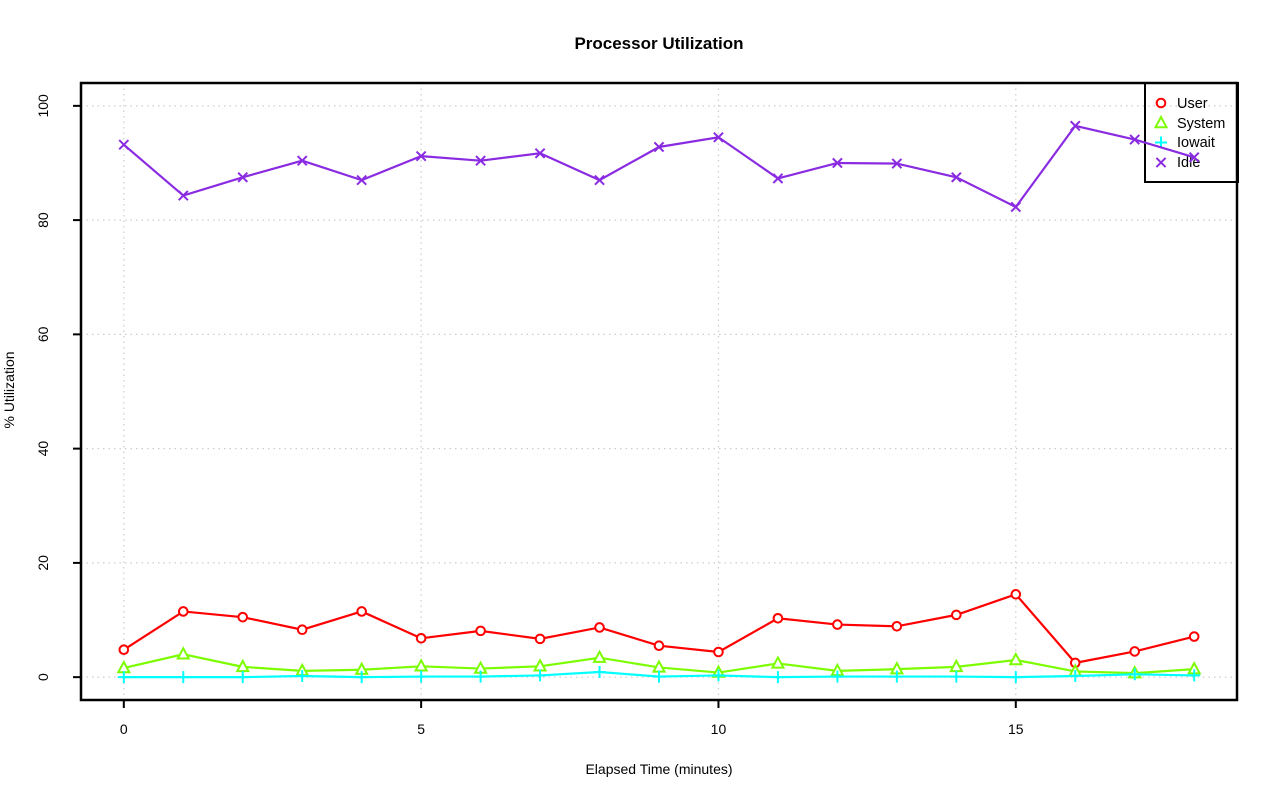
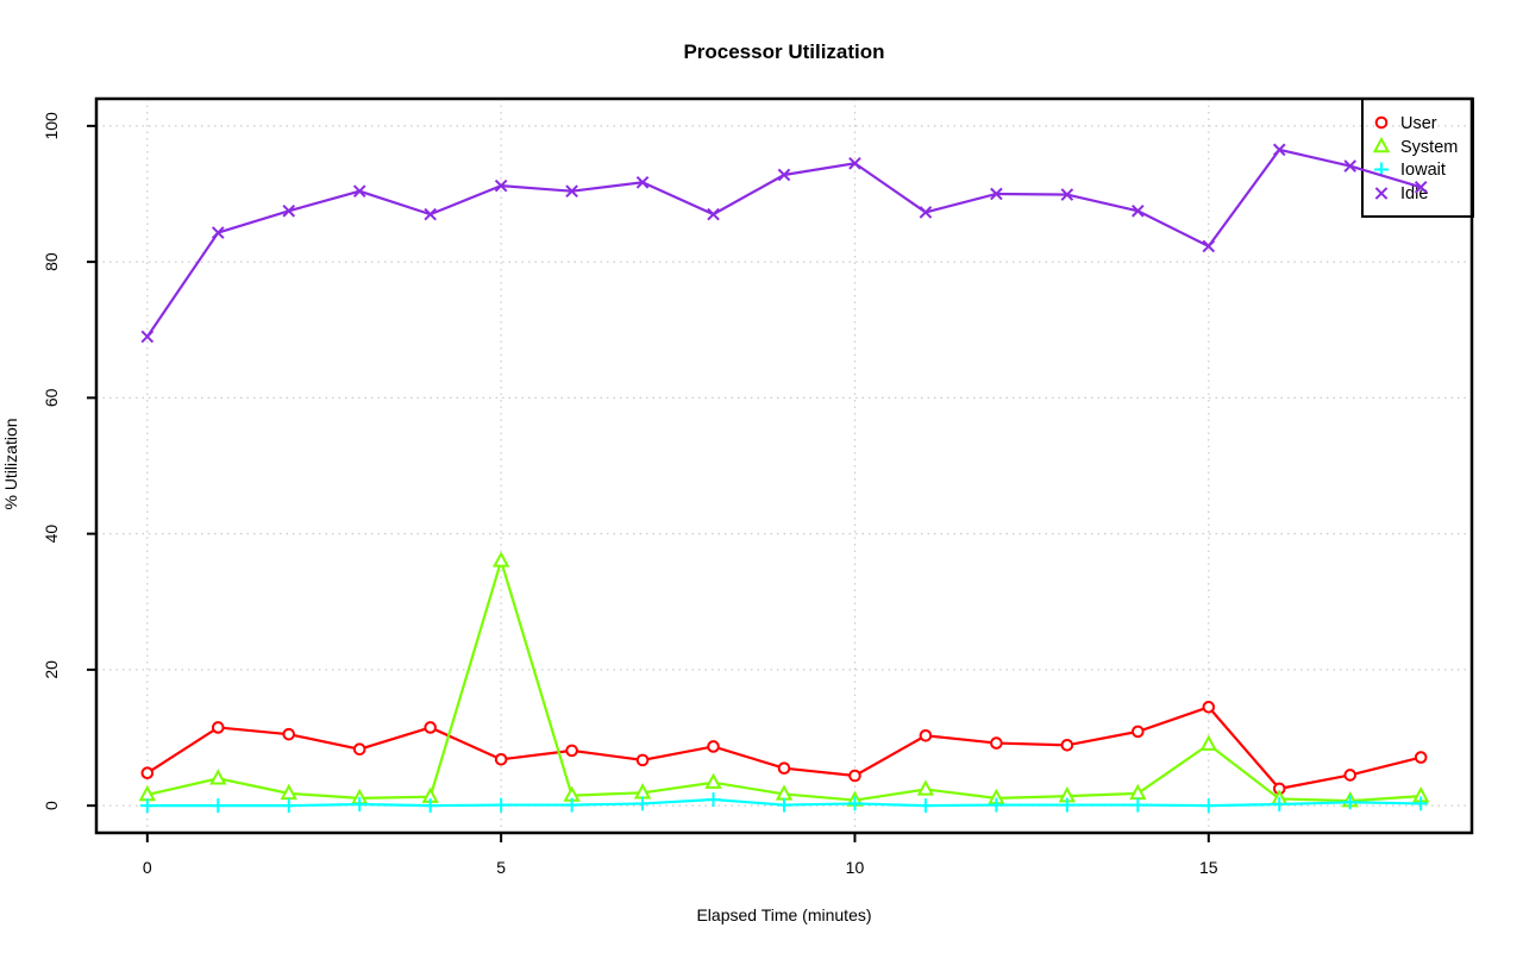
Idle/0: 93 -> 69
System/5: 2 -> 36
System/15: 3 -> 9
